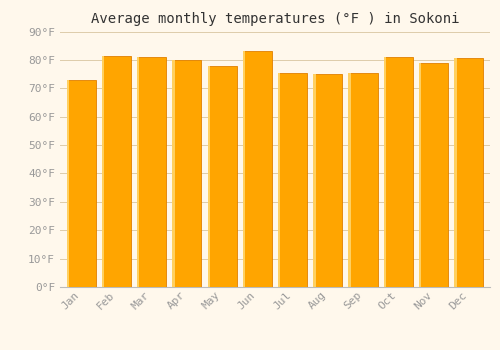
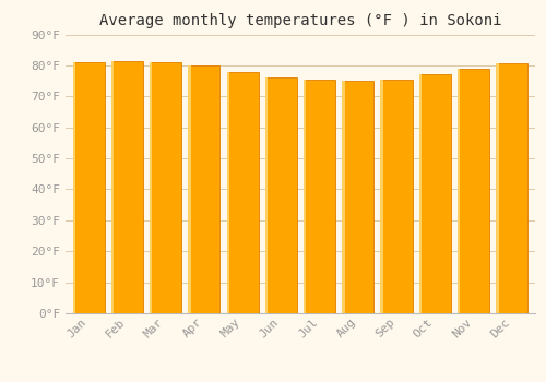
Jan: 73.0°F -> 81.0°F
Jun: 83.0°F -> 76.0°F
Oct: 81.0°F -> 77.0°F
